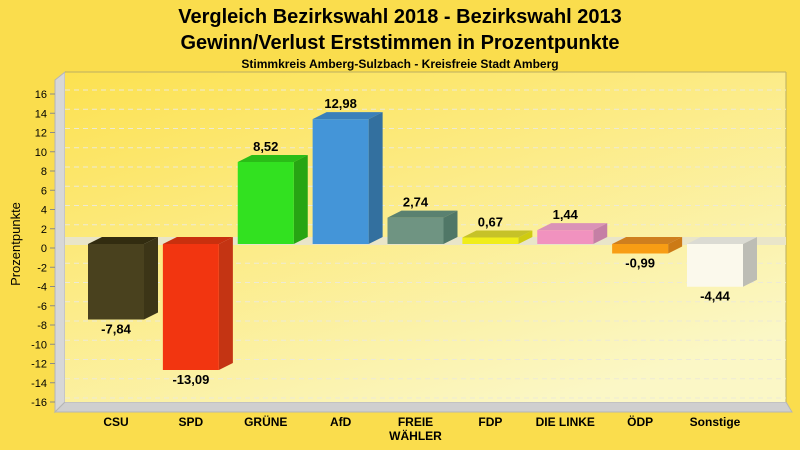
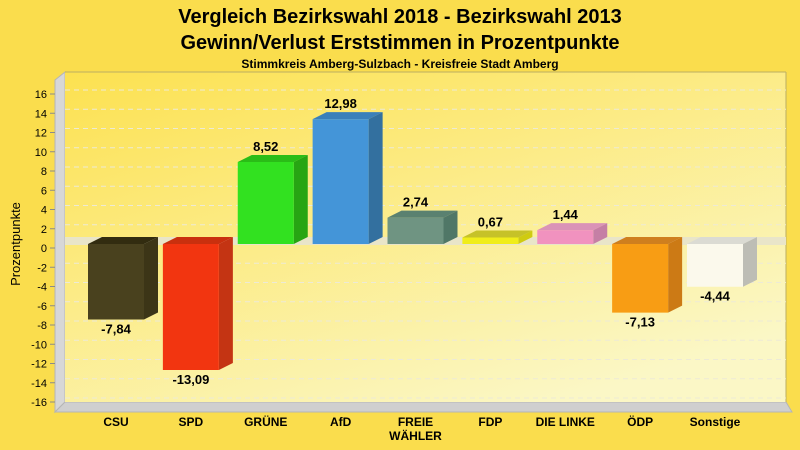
ÖDP: -0,99 -> -7,13
